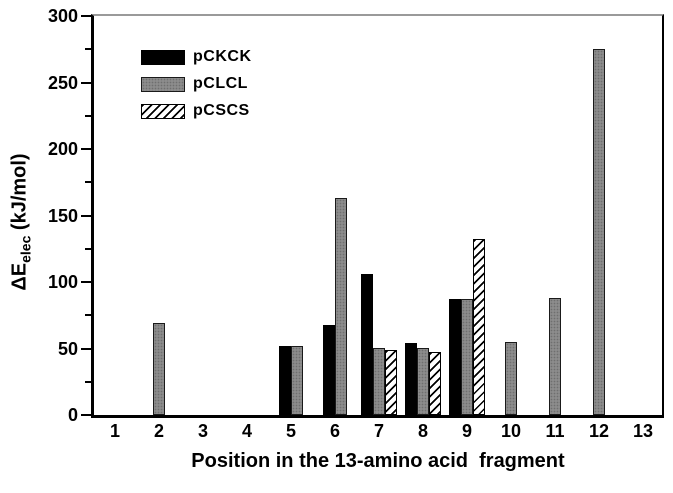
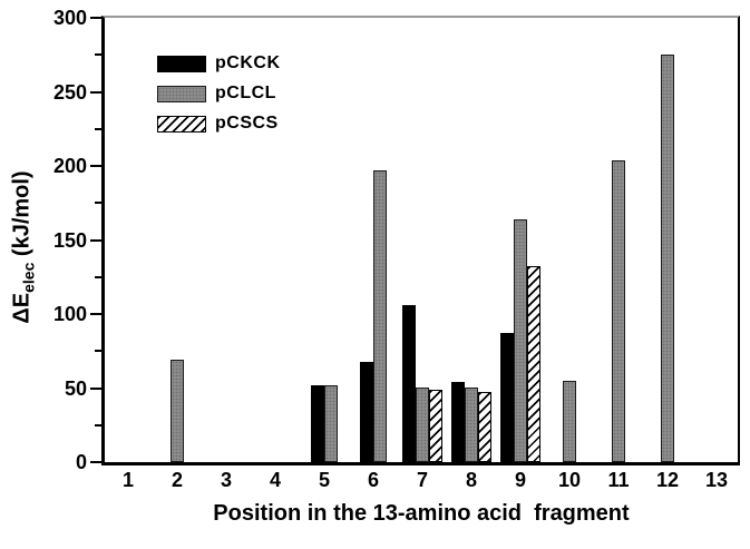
pCLCL/6: 163 -> 197
pCLCL/9: 87 -> 164
pCLCL/11: 88 -> 204
